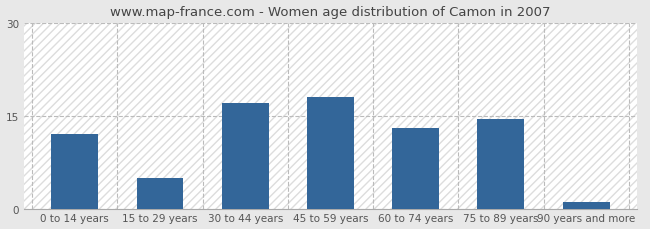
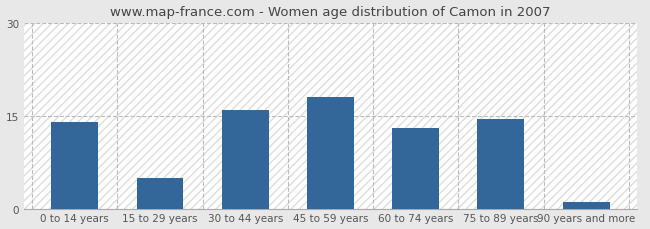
0 to 14 years: 12.0 -> 14.0
30 to 44 years: 17.0 -> 16.0
